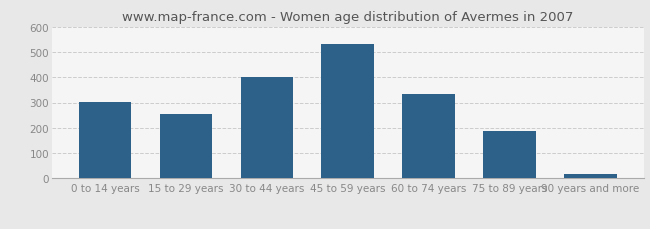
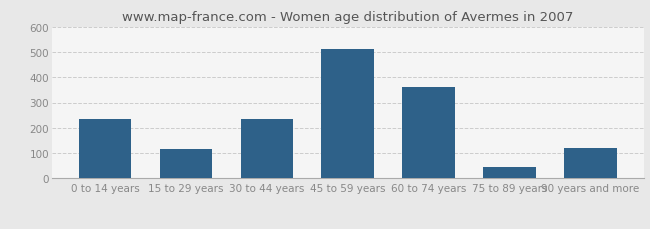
0 to 14 years: 302 -> 235
15 to 29 years: 254 -> 115
30 to 44 years: 400 -> 235
45 to 59 years: 530 -> 510
60 to 74 years: 335 -> 360
75 to 89 years: 186 -> 45
90 years and more: 16 -> 120
